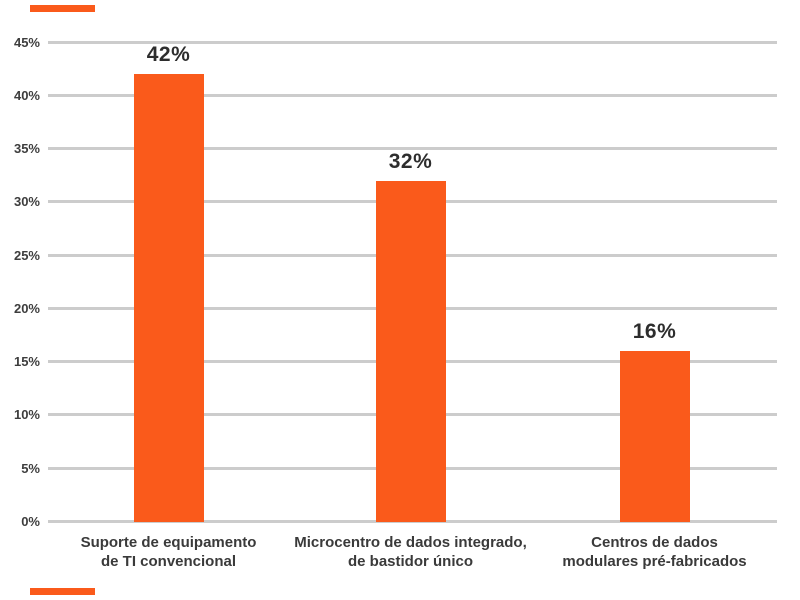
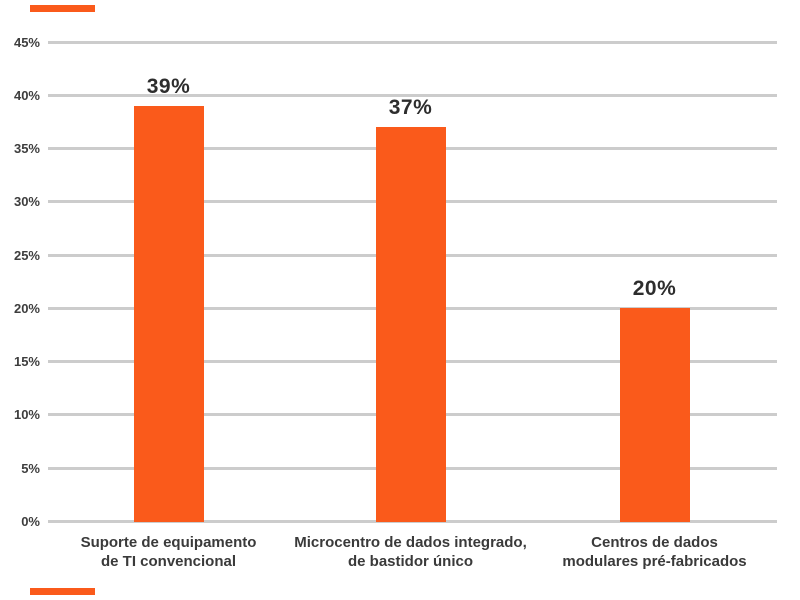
Suporte de equipamento de TI convencional: 42% -> 39%
Microcentro de dados integrado, de bastidor único: 32% -> 37%
Centros de dados modulares pré-fabricados: 16% -> 20%
